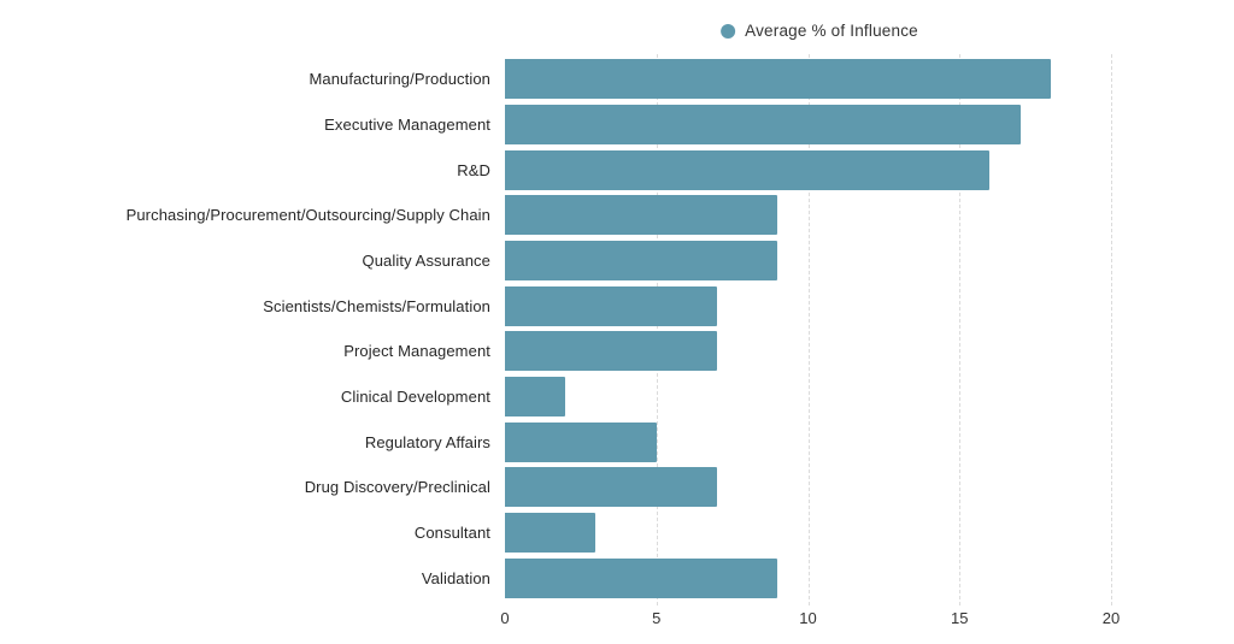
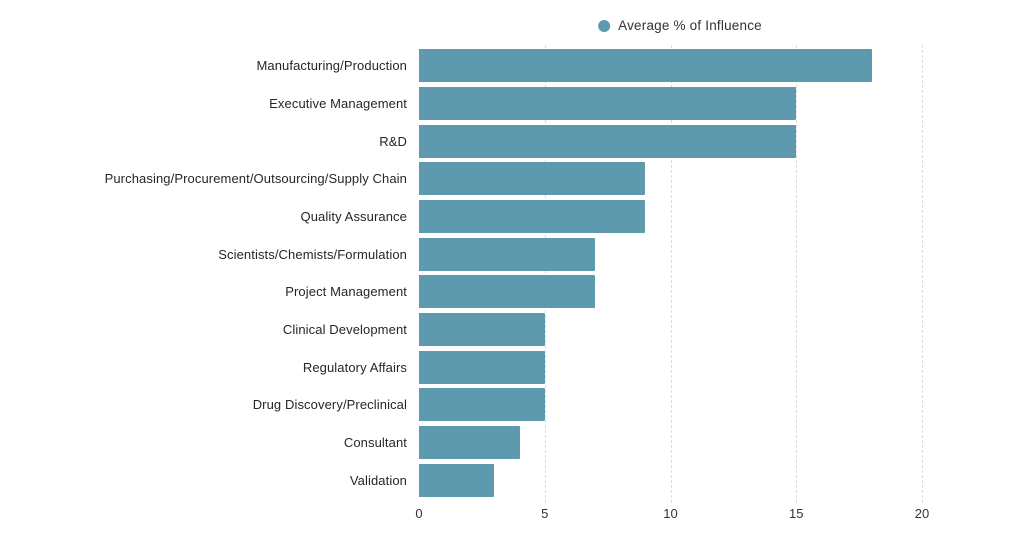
Executive Management: 17 -> 15
R&D: 16 -> 15
Clinical Development: 2 -> 5
Drug Discovery/Preclinical: 7 -> 5
Consultant: 3 -> 4
Validation: 9 -> 3
